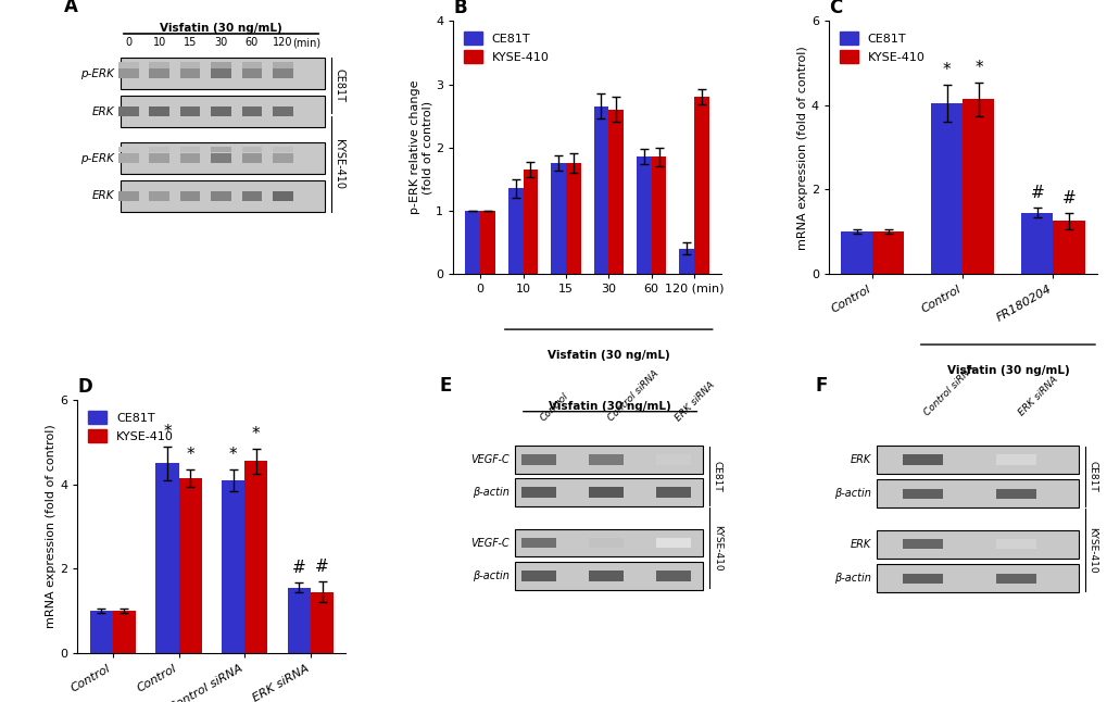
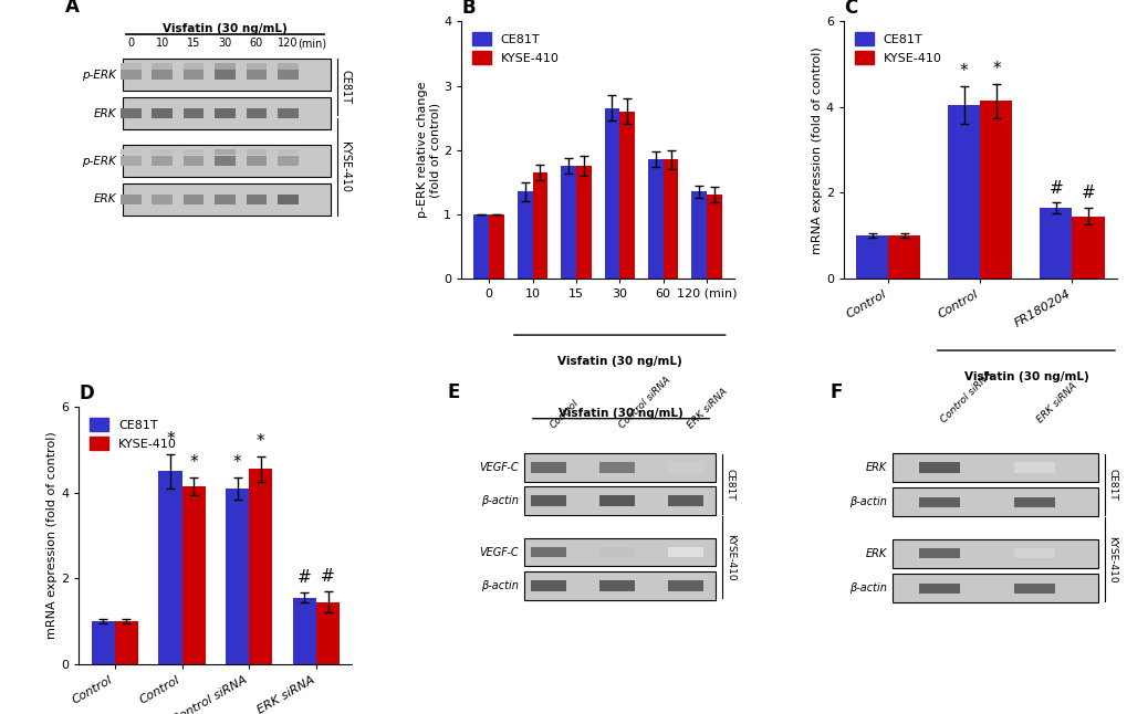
CE81T/120 (min): 0.40 -> 1.35
KYSE-410/120 (min): 2.80 -> 1.30
CE81T/FR180204: 1.45 -> 1.65
KYSE-410/FR180204: 1.25 -> 1.45
